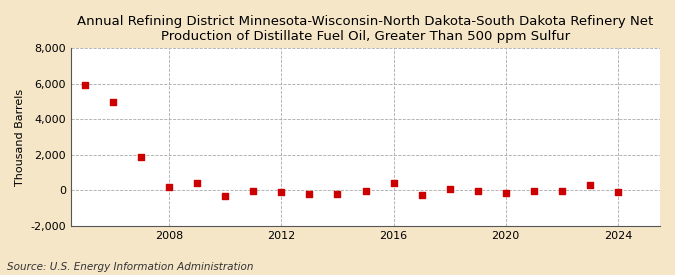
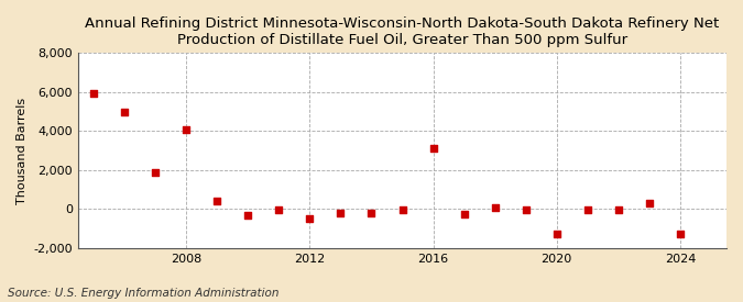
2008: 200 -> 4,100
2012: -100 -> -500
2016: 400 -> 3,100
2020: -200 -> -1,300
2024: -100 -> -1,300
